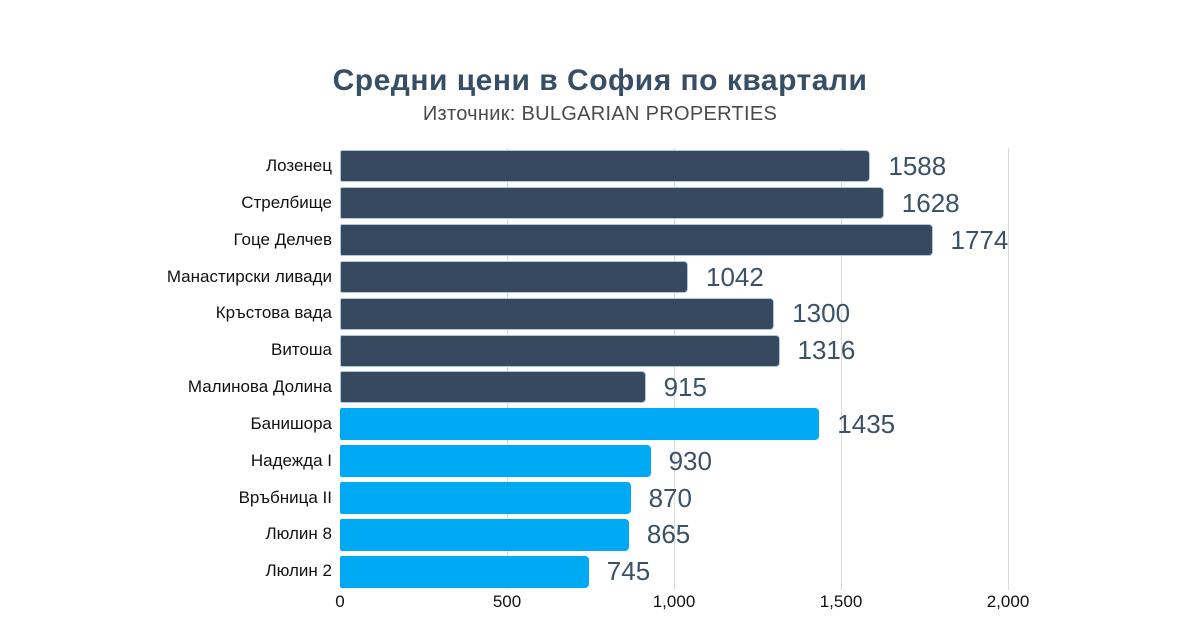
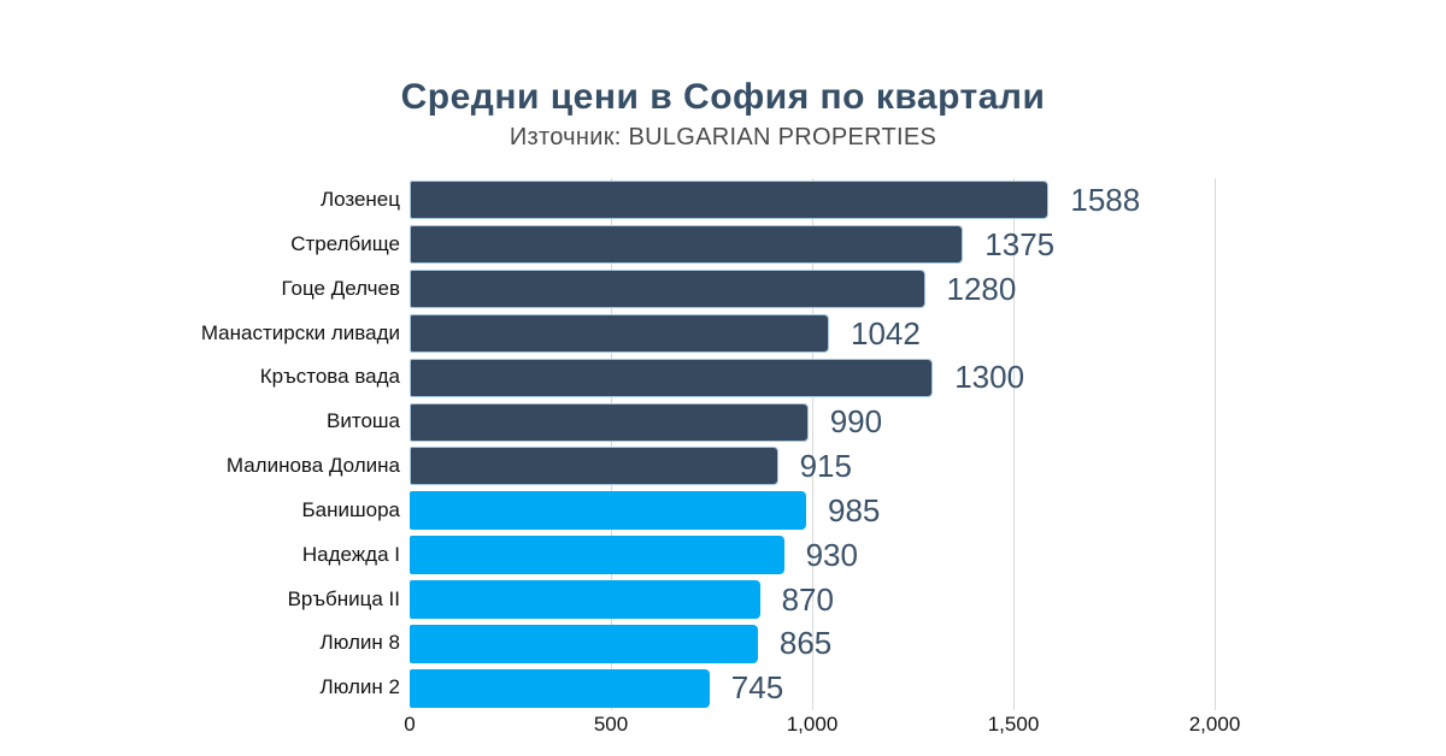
Стрелбище: 1628 -> 1375
Гоце Делчев: 1774 -> 1280
Витоша: 1316 -> 990
Банишора: 1435 -> 985
